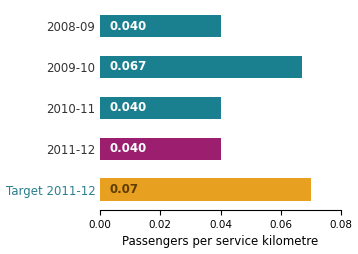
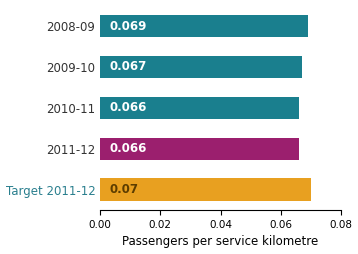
2008-09: 0.040 -> 0.069
2010-11: 0.040 -> 0.066
2011-12: 0.040 -> 0.066
